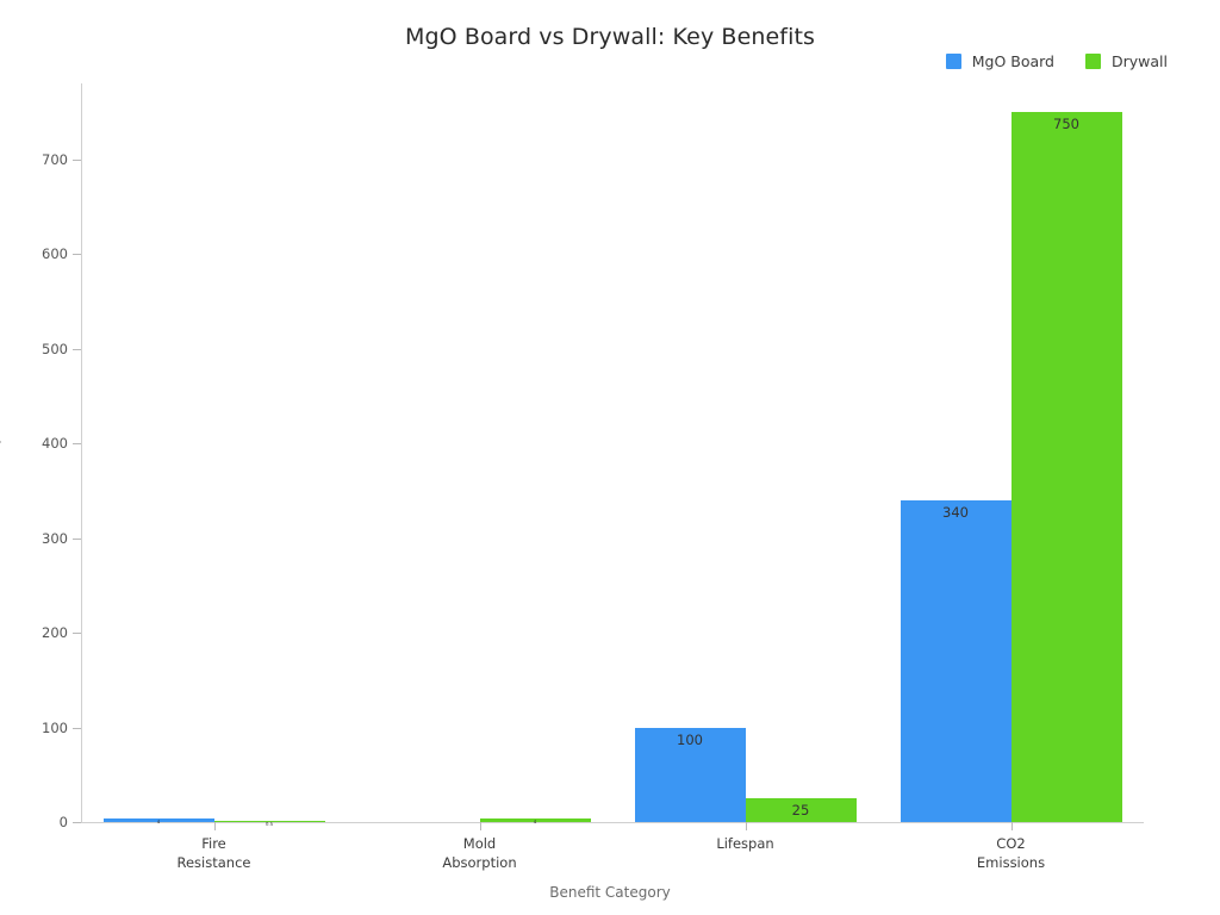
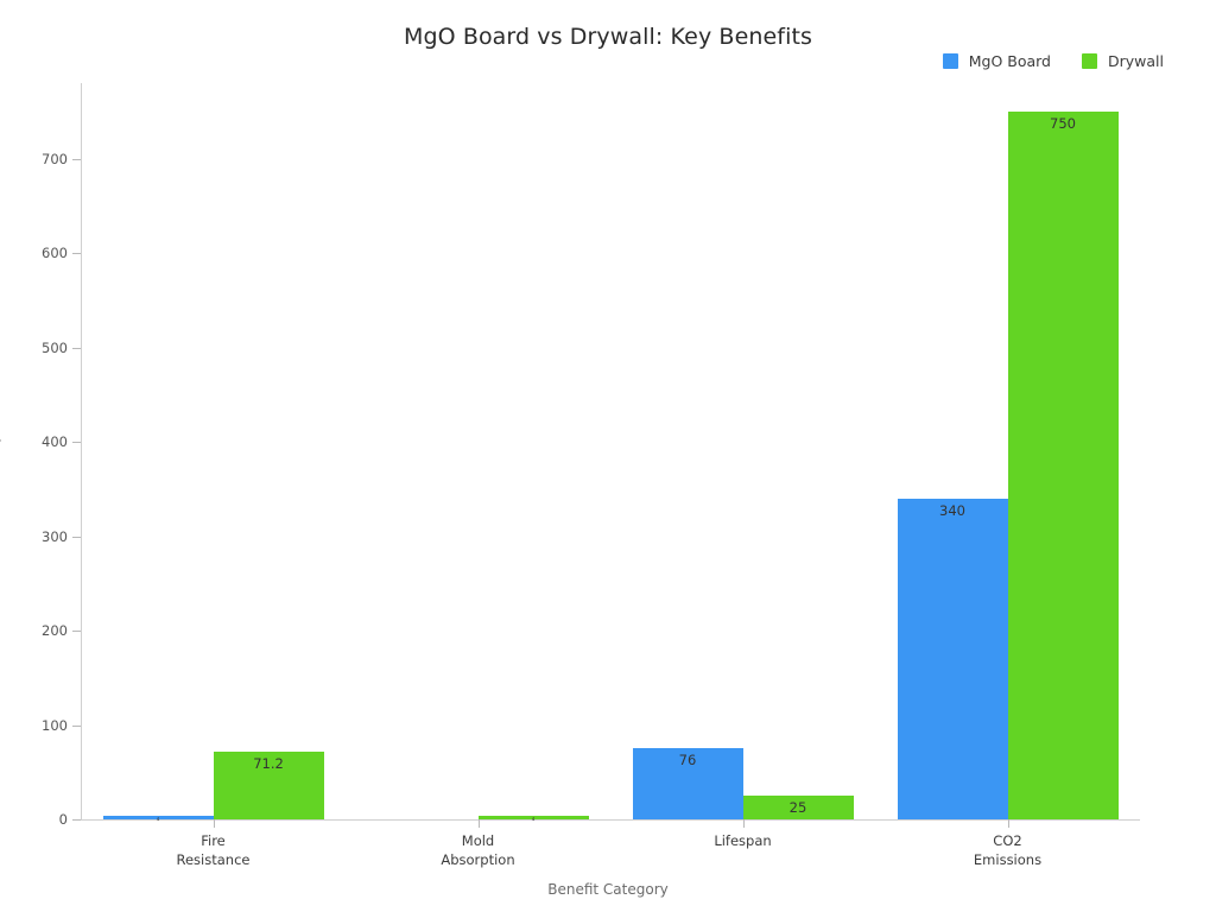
Drywall/Fire Resistance: 0.5 -> 71.2
MgO Board/Lifespan: 100 -> 76
